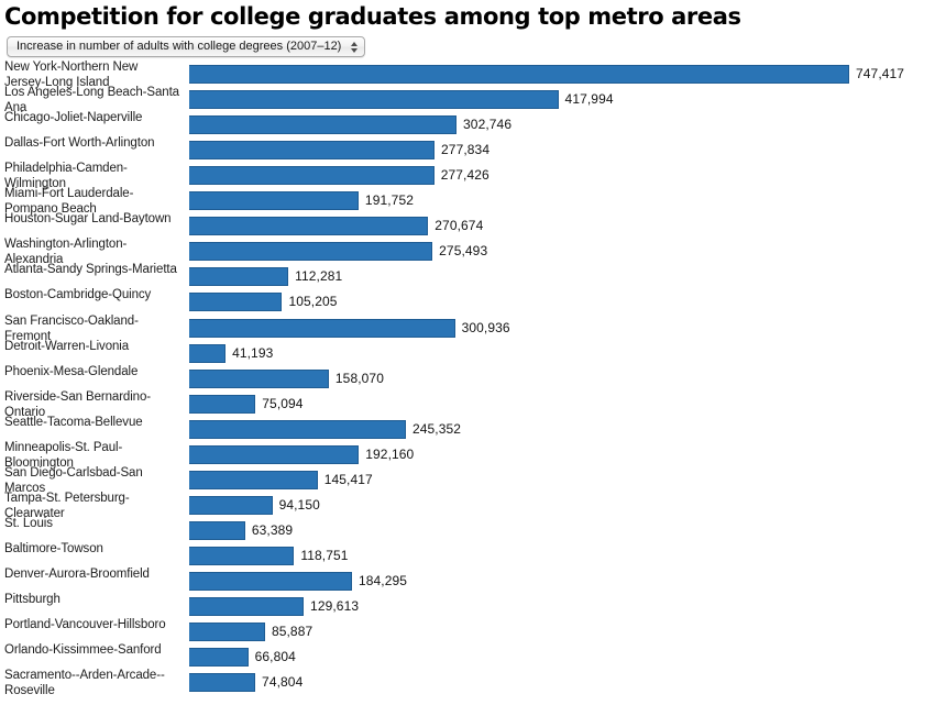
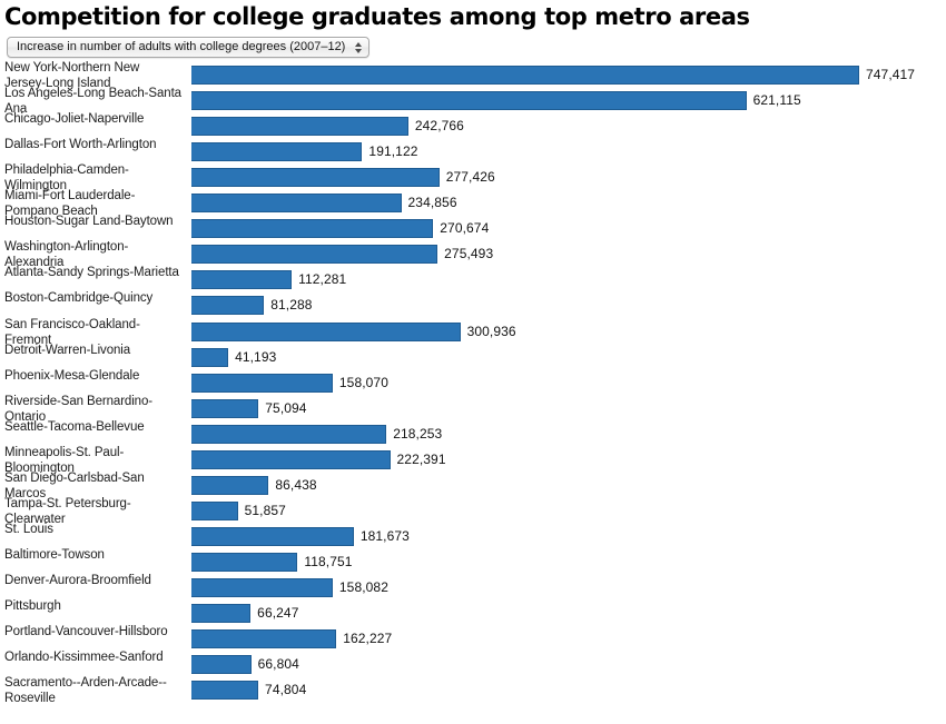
Los Angeles-Long Beach-Santa Ana: 417,994 -> 621,115
Chicago-Joliet-Naperville: 302,746 -> 242,766
Dallas-Fort Worth-Arlington: 277,834 -> 191,122
Miami-Fort Lauderdale-Pompano Beach: 191,752 -> 234,856
Boston-Cambridge-Quincy: 105,205 -> 81,288
Seattle-Tacoma-Bellevue: 245,352 -> 218,253
Minneapolis-St. Paul-Bloomington: 192,160 -> 222,391
San Diego-Carlsbad-San Marcos: 145,417 -> 86,438
Tampa-St. Petersburg-Clearwater: 94,150 -> 51,857
St. Louis: 63,389 -> 181,673
Denver-Aurora-Broomfield: 184,295 -> 158,082
Pittsburgh: 129,613 -> 66,247
Portland-Vancouver-Hillsboro: 85,887 -> 162,227
